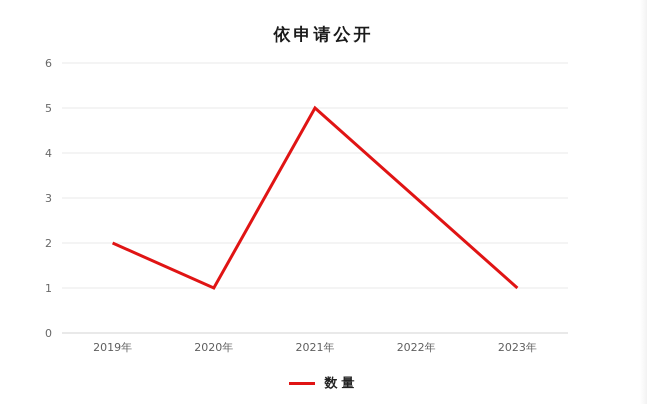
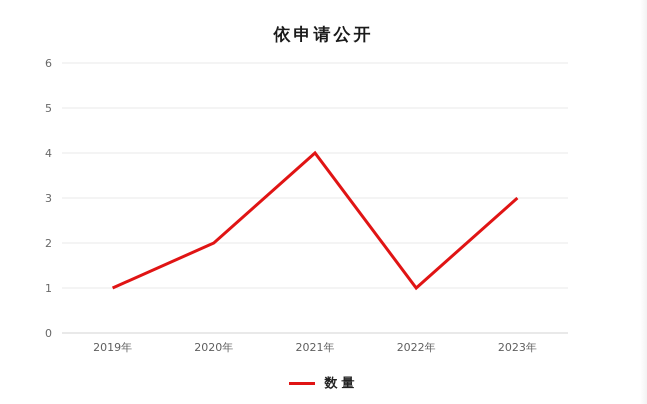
2019年: 2 -> 1
2020年: 1 -> 2
2021年: 5 -> 4
2022年: 3 -> 1
2023年: 1 -> 3
